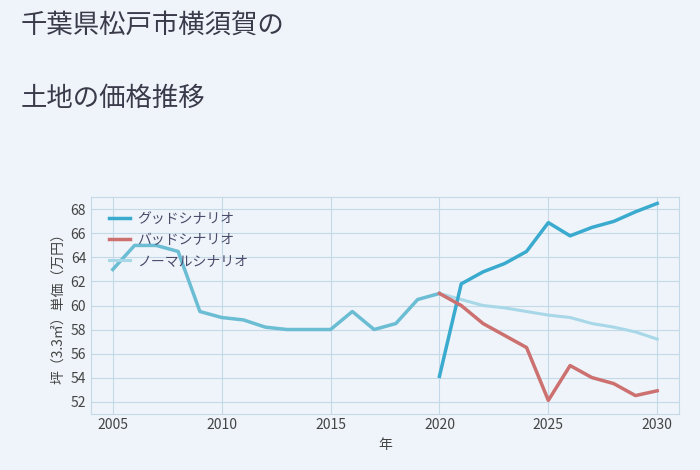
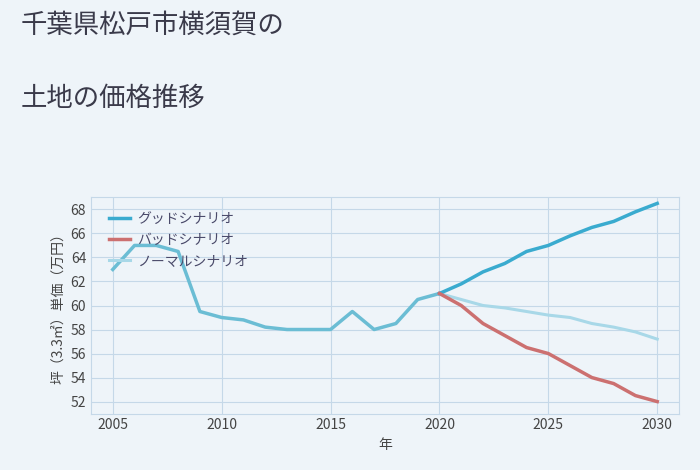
グッドシナリオ/2020: 54.1 -> 61.0
グッドシナリオ/2025: 66.9 -> 65.0
バッドシナリオ/2025: 52.1 -> 56.0
バッドシナリオ/2030: 52.9 -> 52.0
